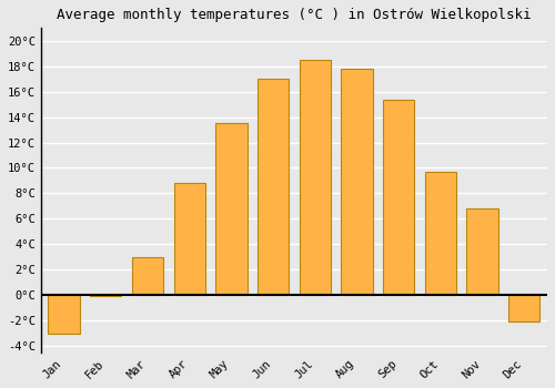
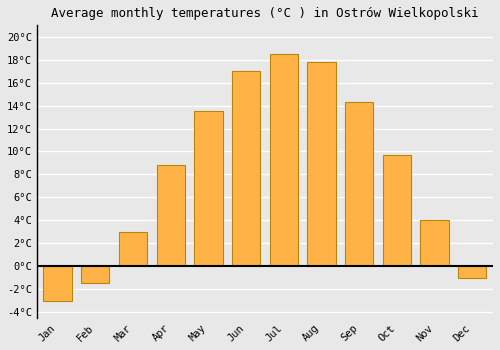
Feb: -0.1°C -> -1.5°C
Sep: 15.4°C -> 14.3°C
Nov: 6.8°C -> 4.0°C
Dec: -2.1°C -> -1.0°C
